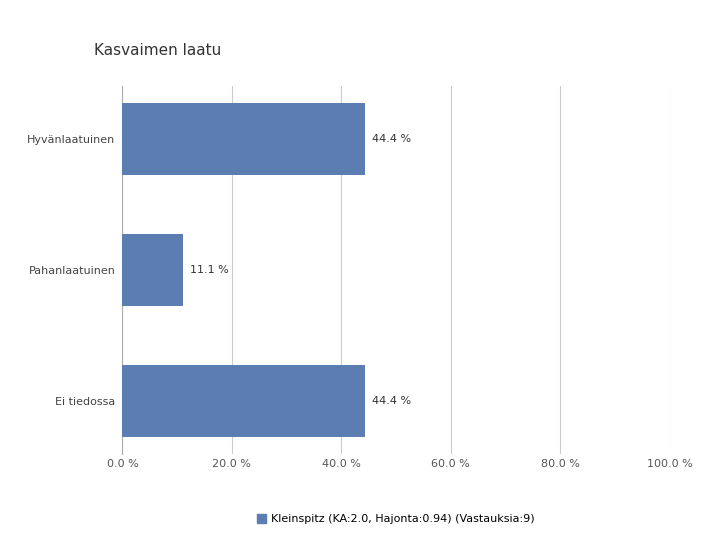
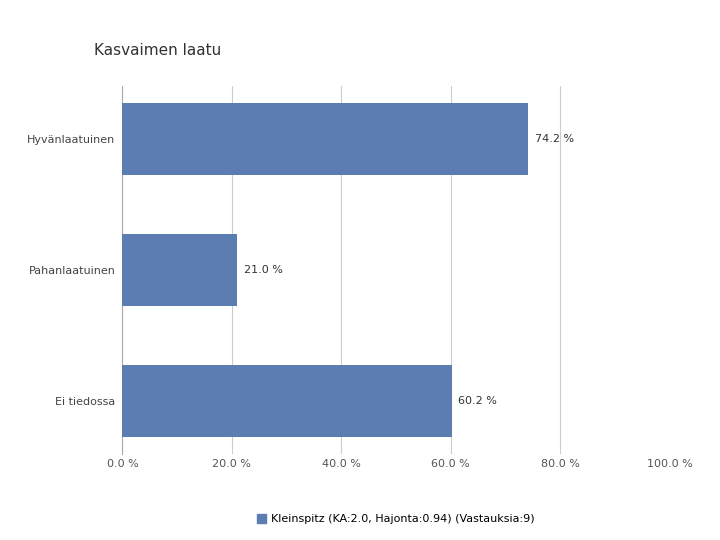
Hyvänlaatuinen: 44.4 -> 74.2
Pahanlaatuinen: 11.1 -> 21.0
Ei tiedossa: 44.4 -> 60.2
